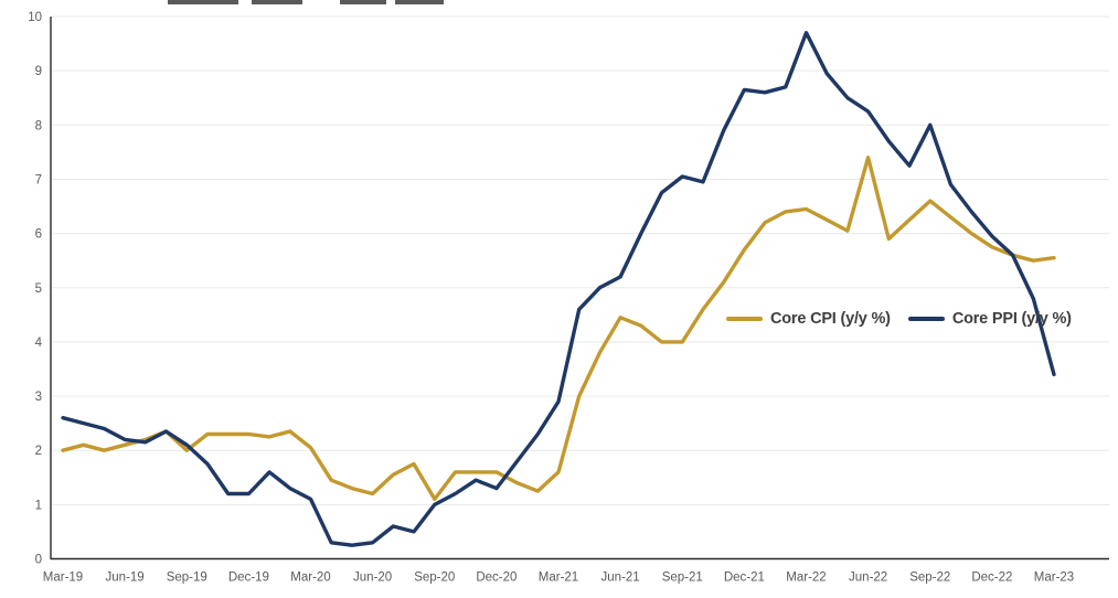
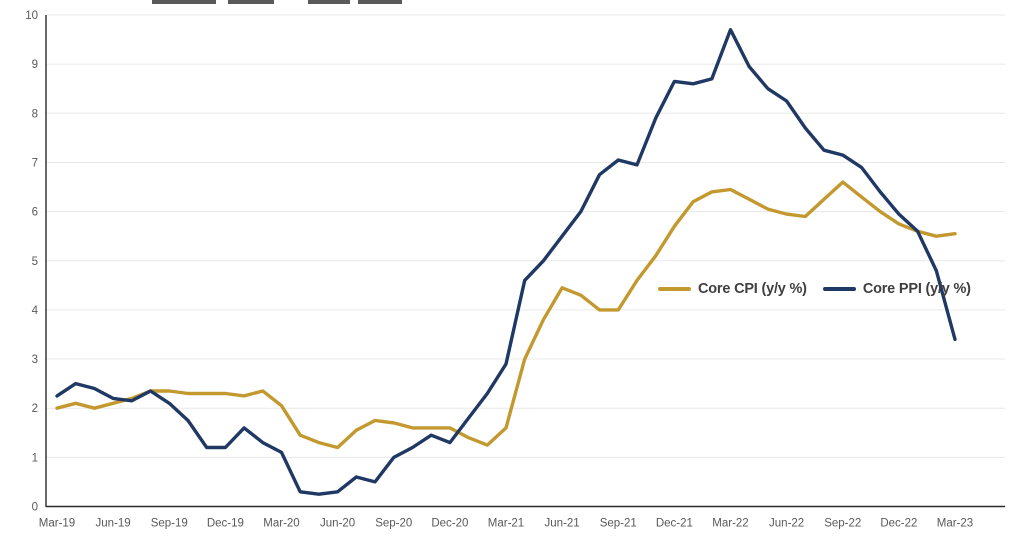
Core PPI (y/y %)/Mar-19: 2.6 -> 2.2
Core CPI (y/y %)/Sep-19: 2.0 -> 2.4
Core CPI (y/y %)/Sep-20: 1.1 -> 1.7
Core PPI (y/y %)/Jun-21: 5.2 -> 5.5
Core CPI (y/y %)/Jun-22: 7.4 -> 6.0
Core PPI (y/y %)/Sep-22: 8.0 -> 7.2
